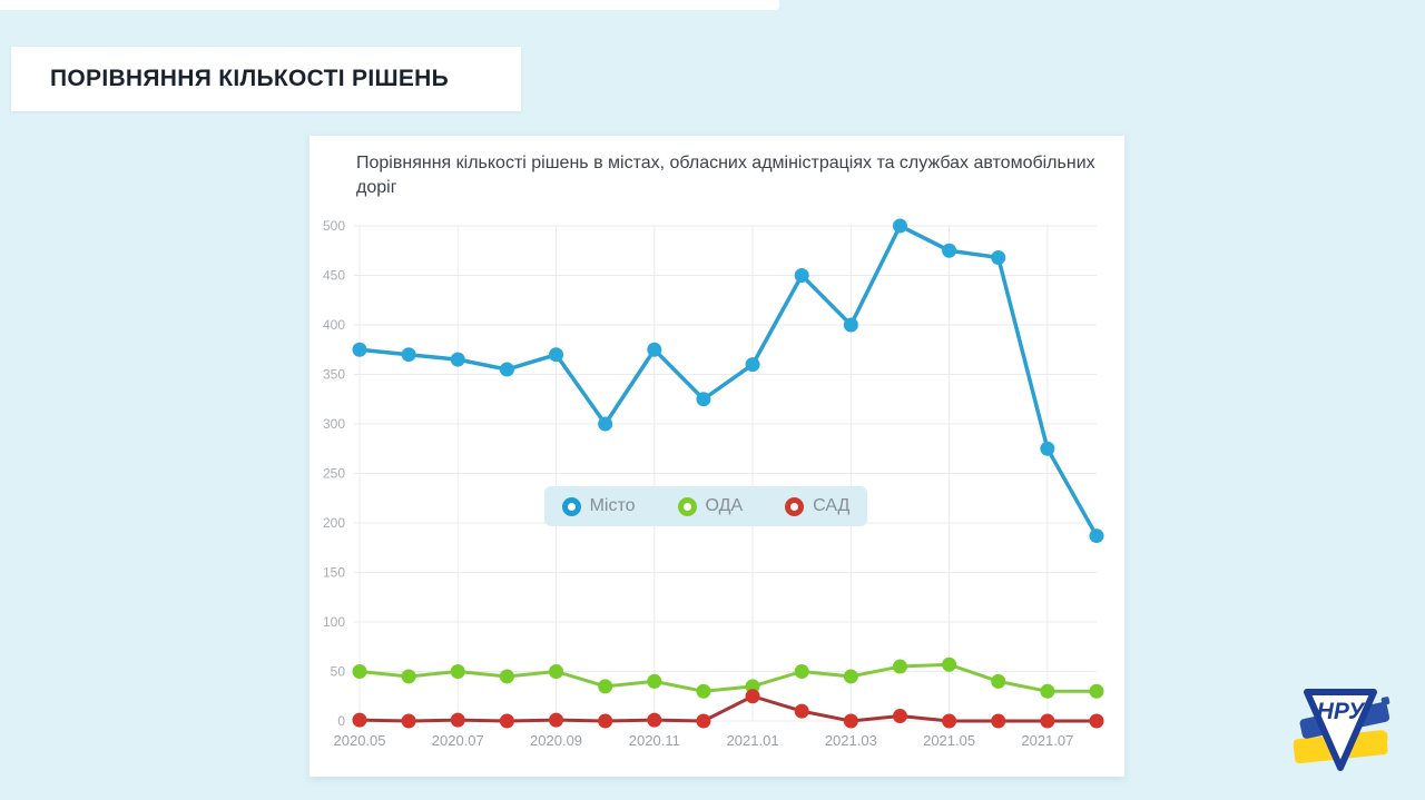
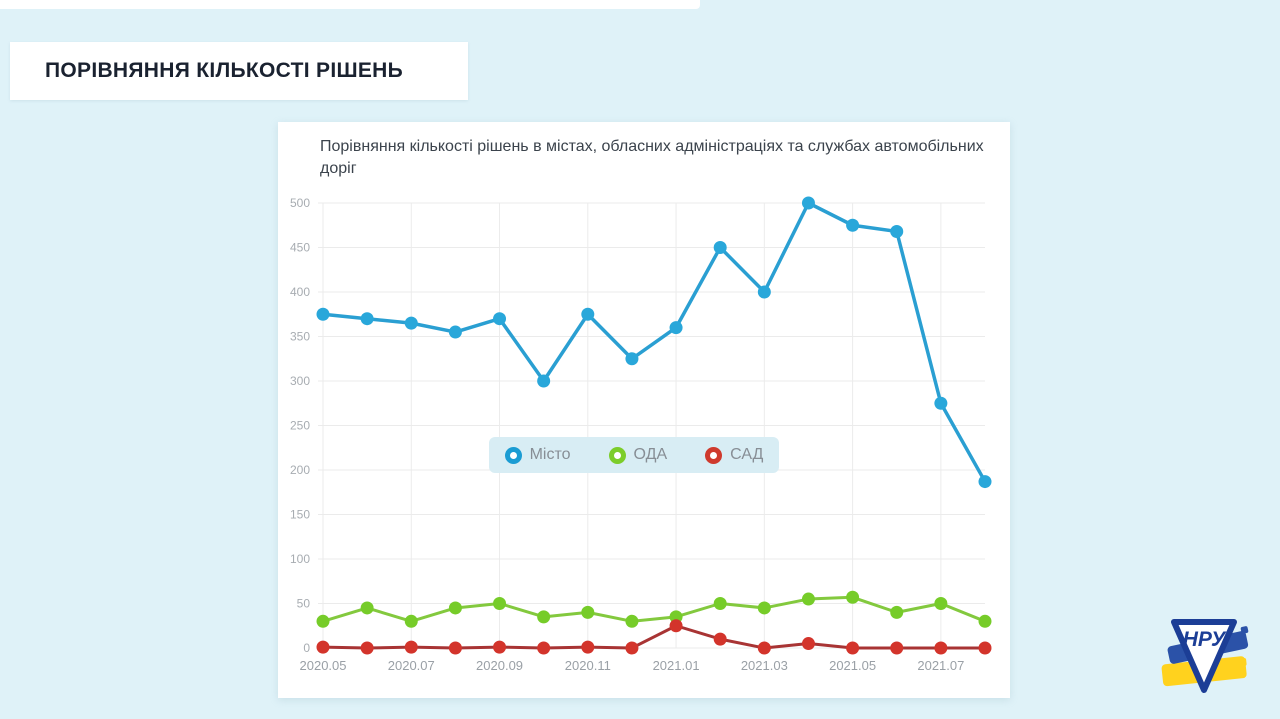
ОДА/2020.05: 50 -> 30
ОДА/2020.07: 50 -> 30
ОДА/2021.07: 30 -> 50
